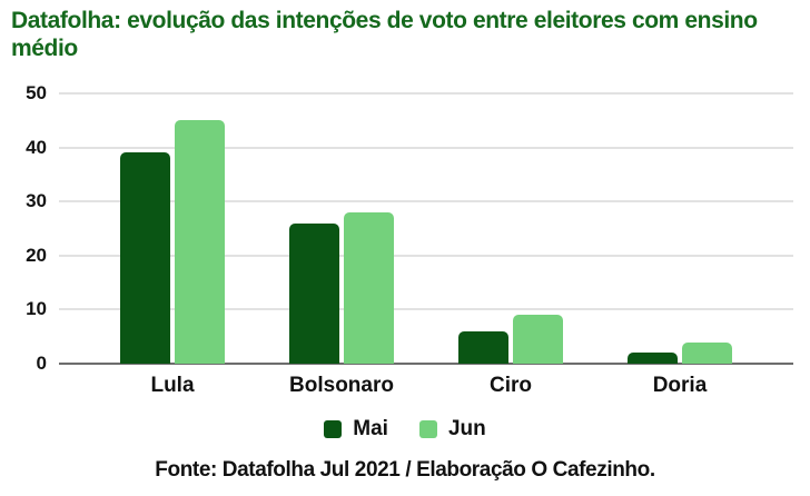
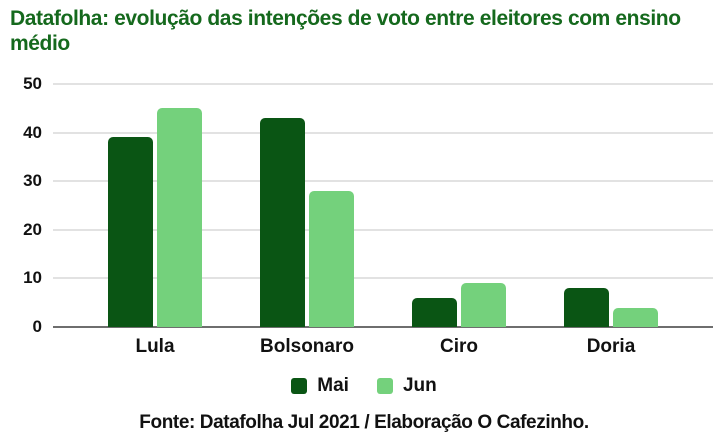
Mai/Bolsonaro: 26 -> 43
Mai/Doria: 2 -> 8
